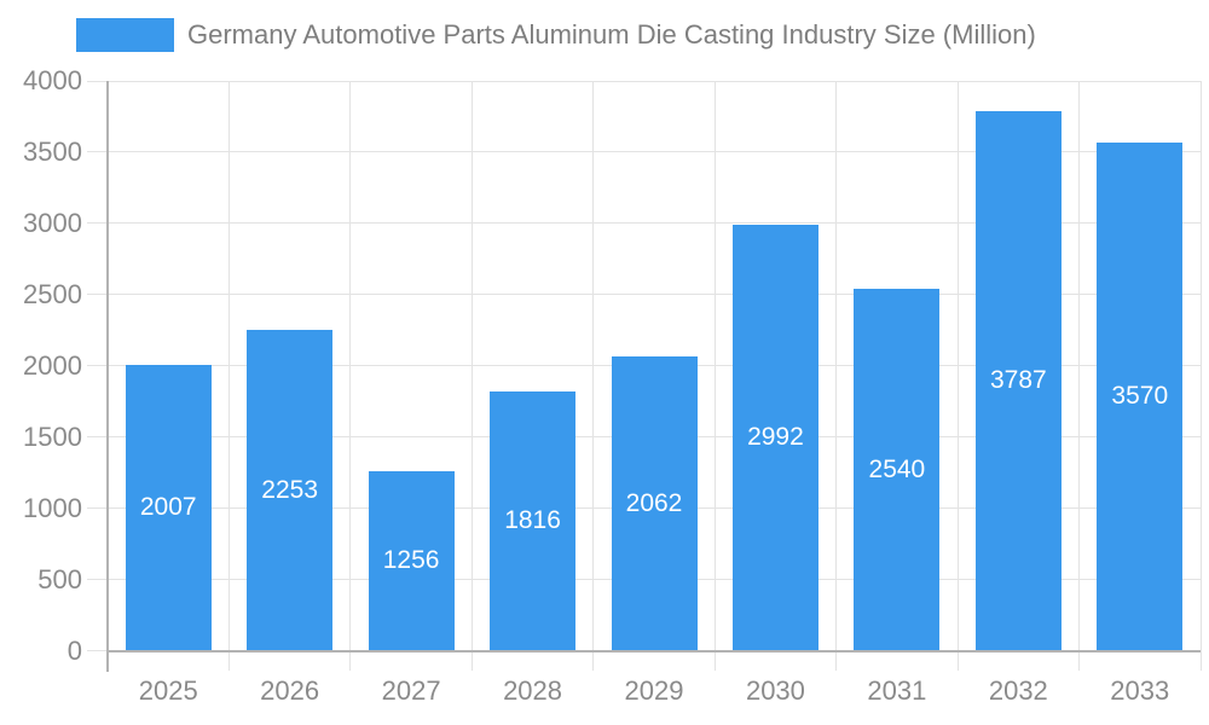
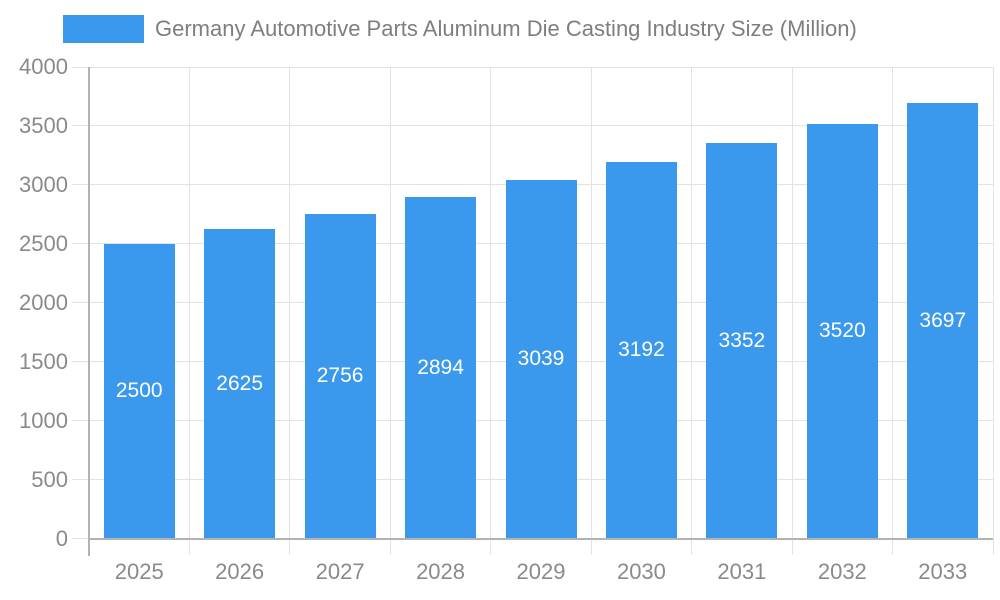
2025: 2007 -> 2500
2026: 2253 -> 2625
2027: 1256 -> 2756
2028: 1816 -> 2894
2029: 2062 -> 3039
2030: 2992 -> 3192
2031: 2540 -> 3352
2032: 3787 -> 3520
2033: 3570 -> 3697
